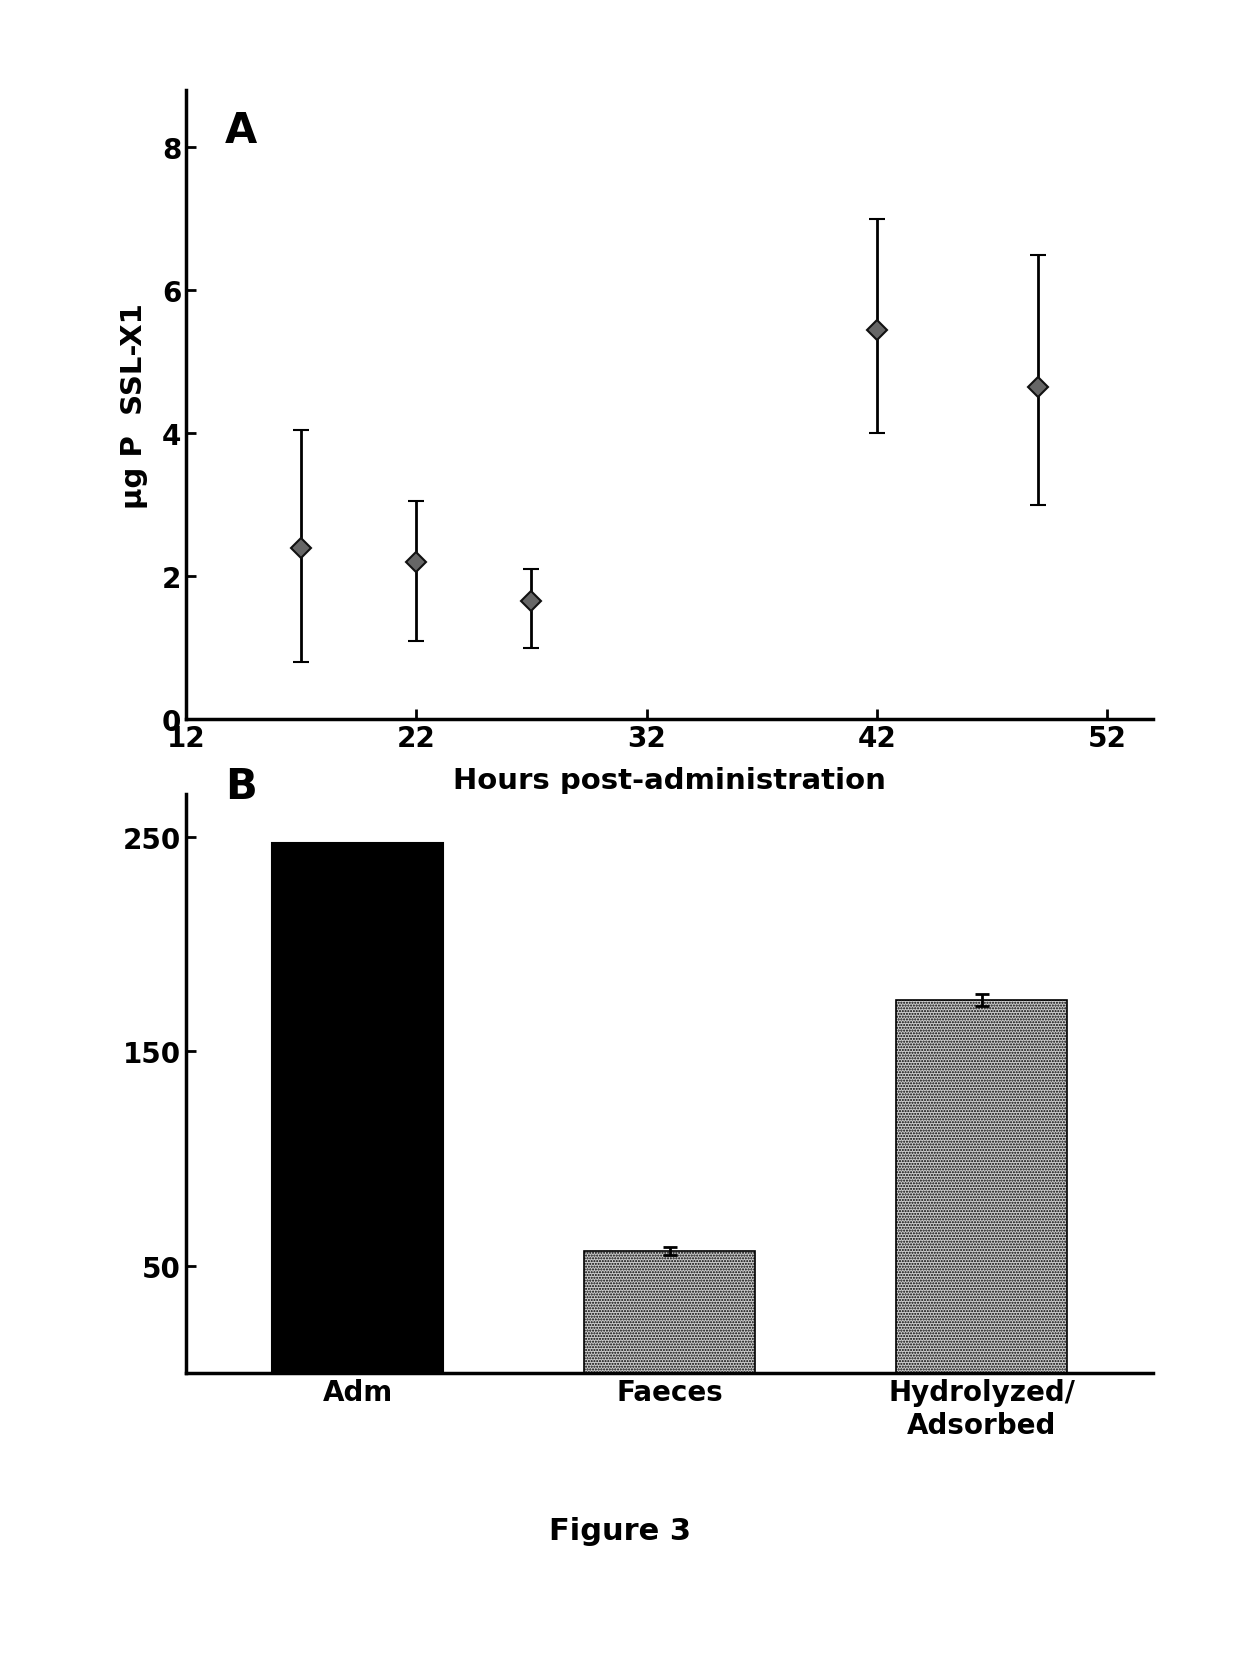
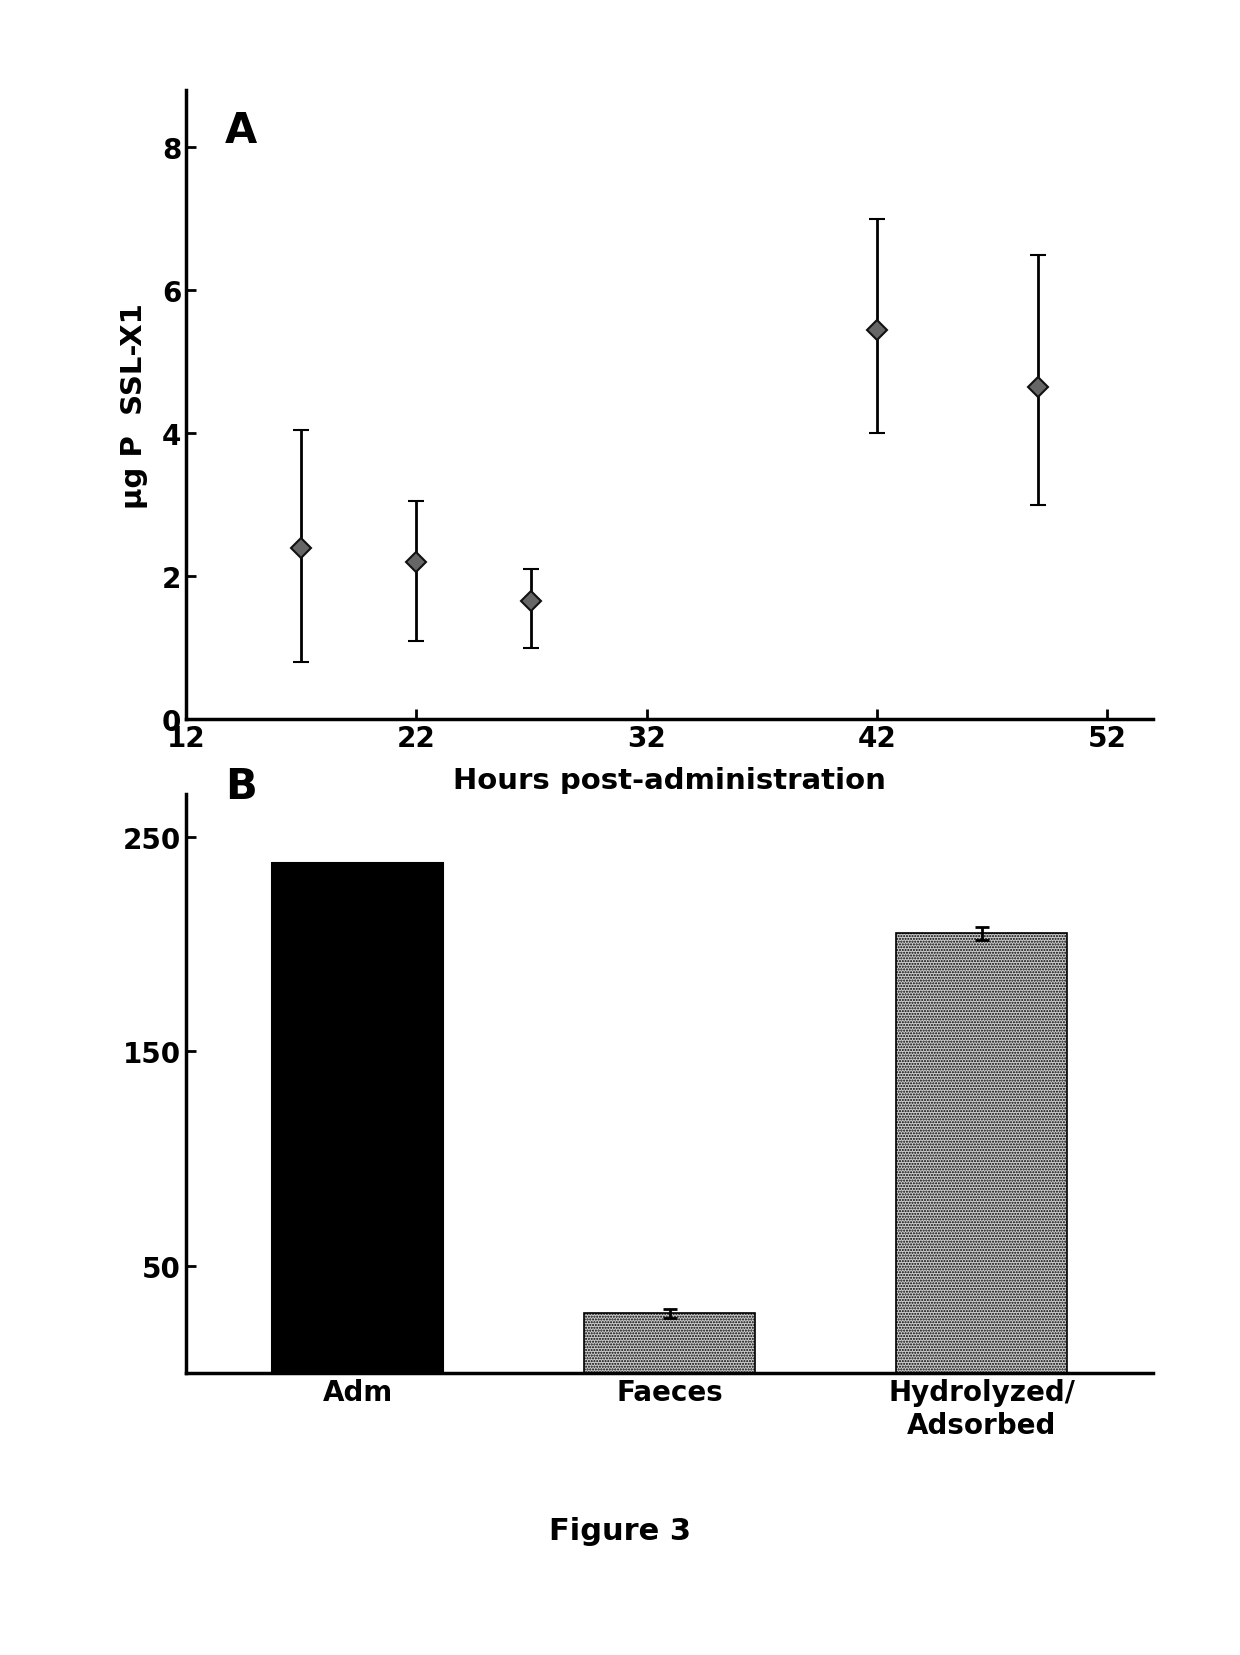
Adm: 247 -> 238
Faeces: 57 -> 28
Hydrolyzed/ Adsorbed: 174 -> 205
